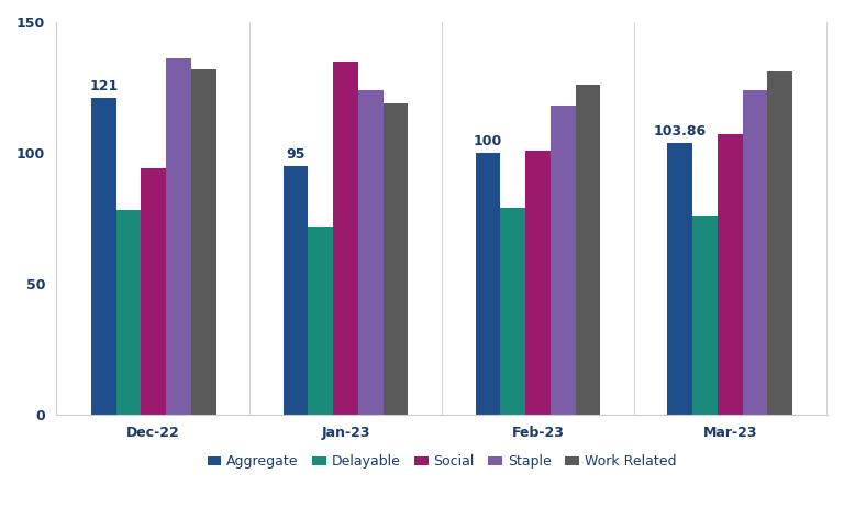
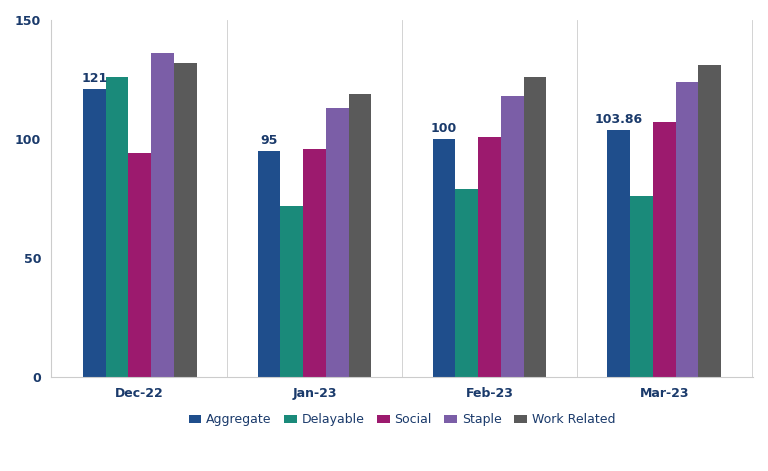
Delayable/Dec-22: 78 -> 126
Social/Jan-23: 135 -> 96
Staple/Jan-23: 124 -> 113
